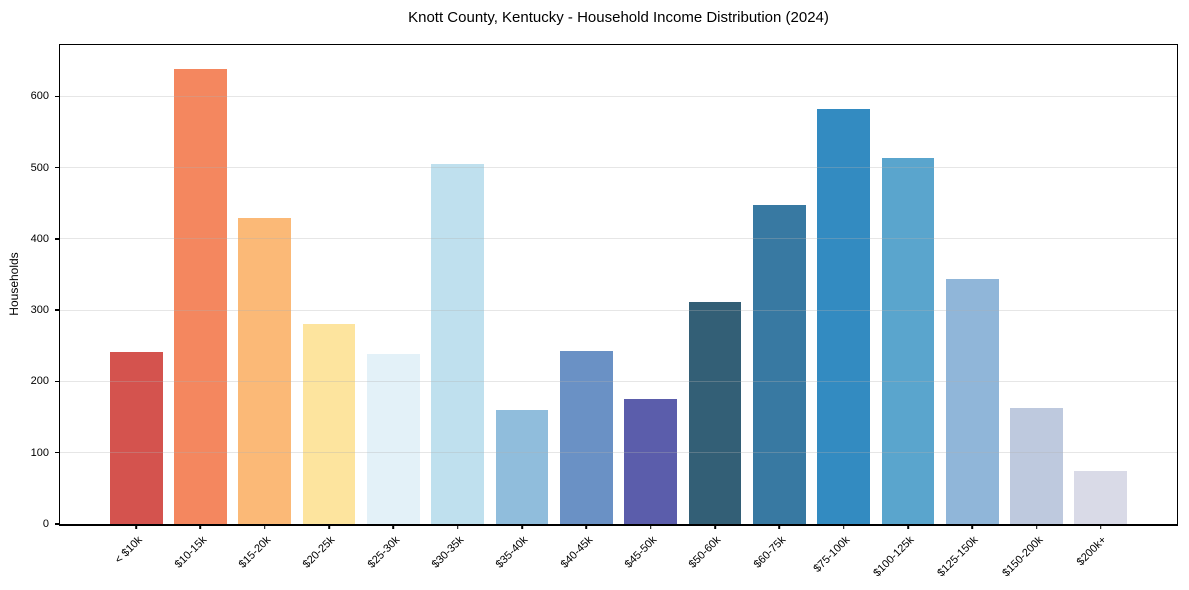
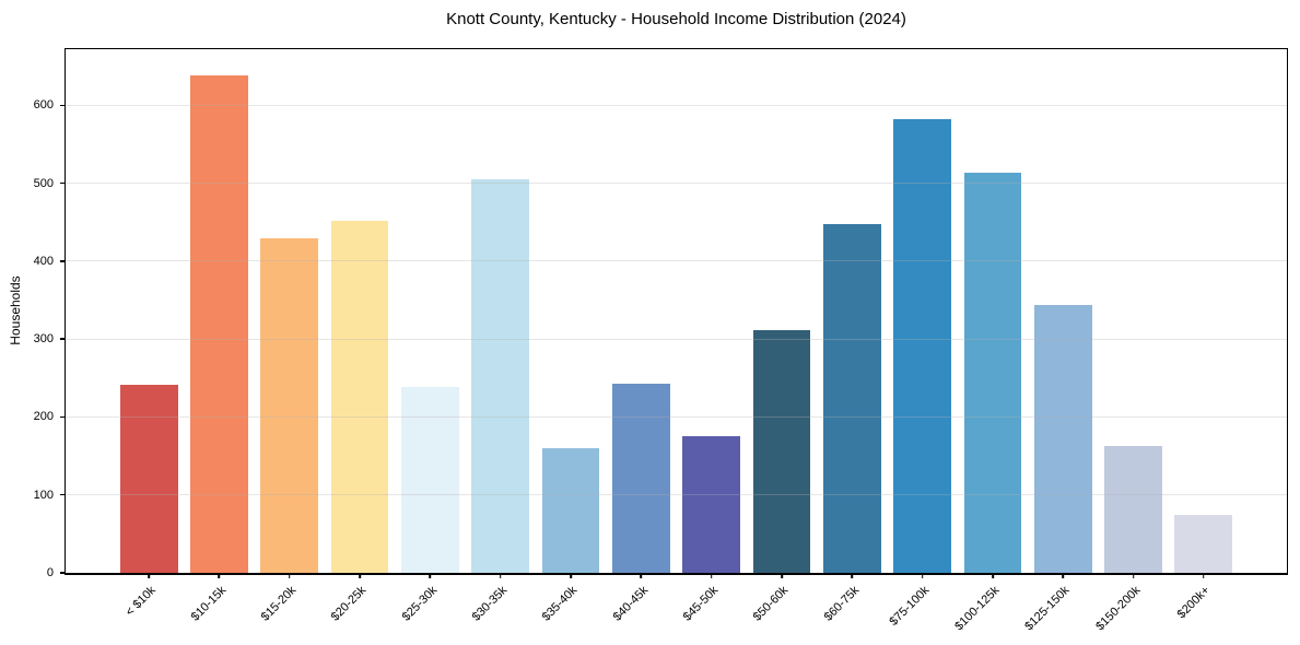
$20-25k: 280 -> 450
